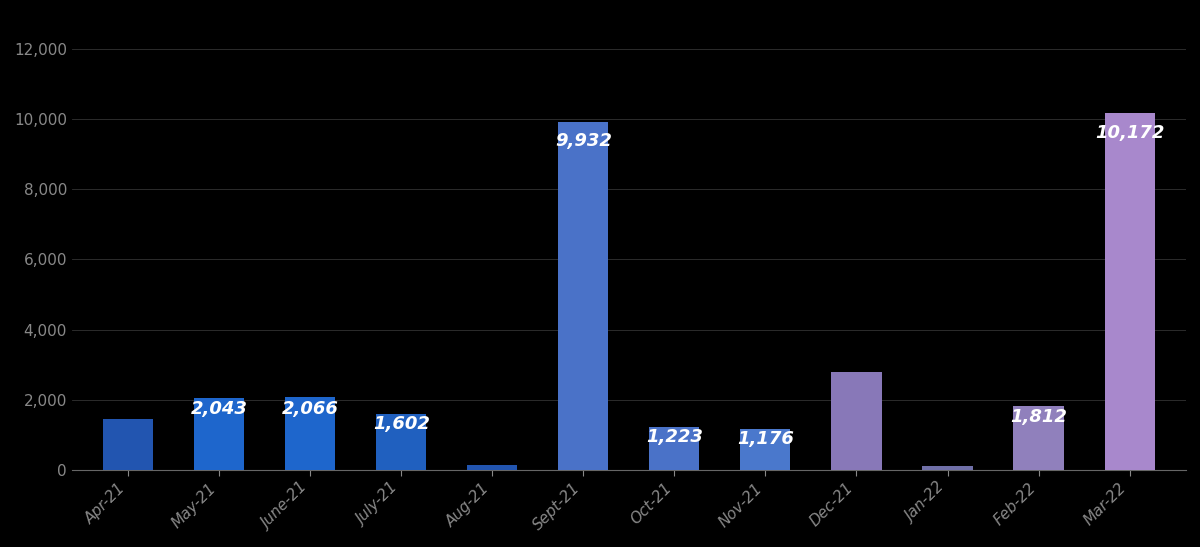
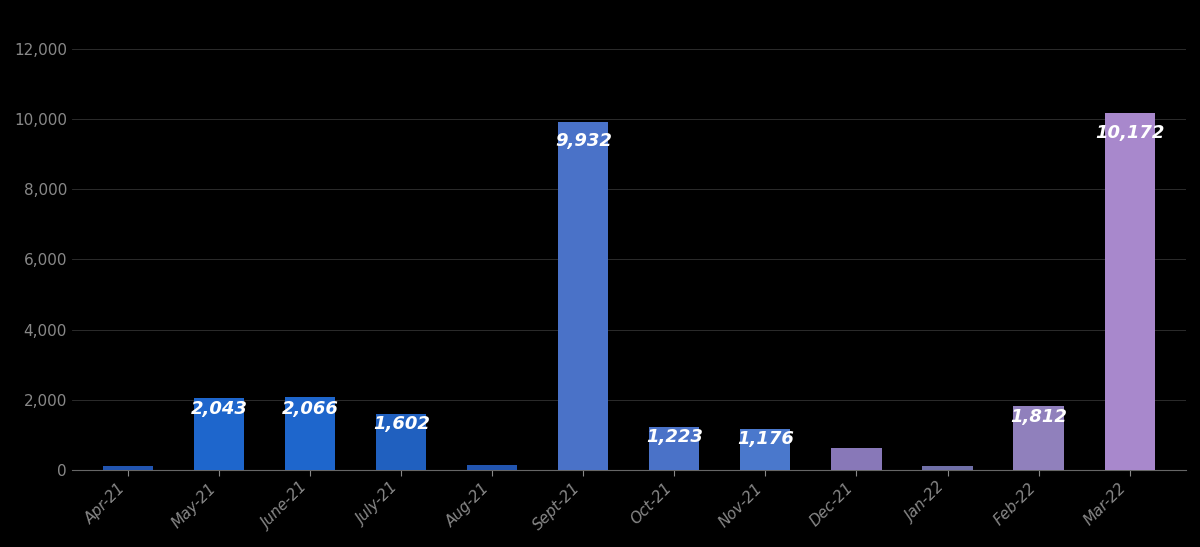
Apr-21: 1,450 -> 120
Dec-21: 2,800 -> 620
